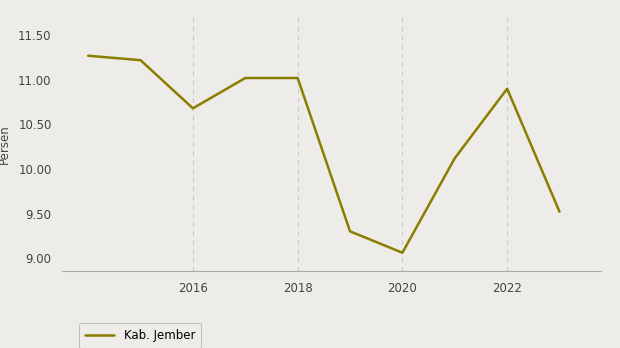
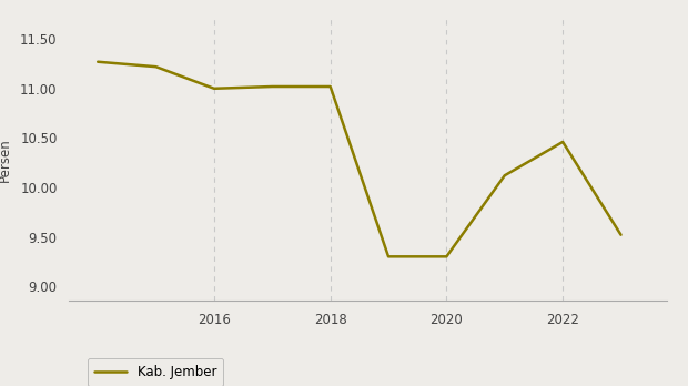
2016: 10.68 -> 11.00
2020: 9.06 -> 9.30
2022: 10.90 -> 10.46
